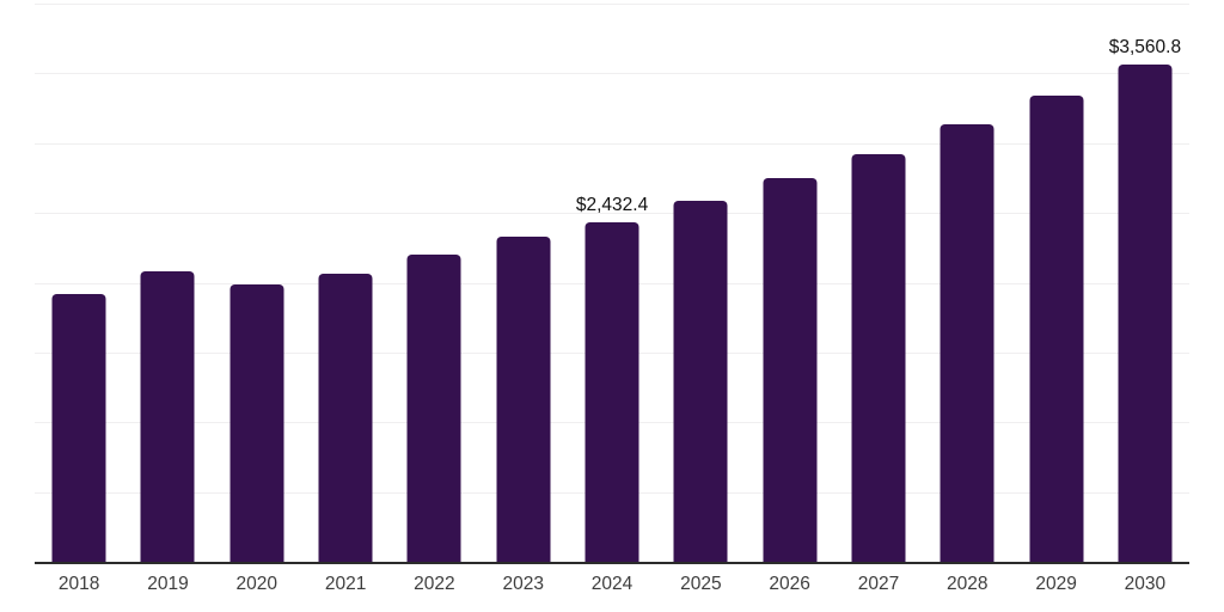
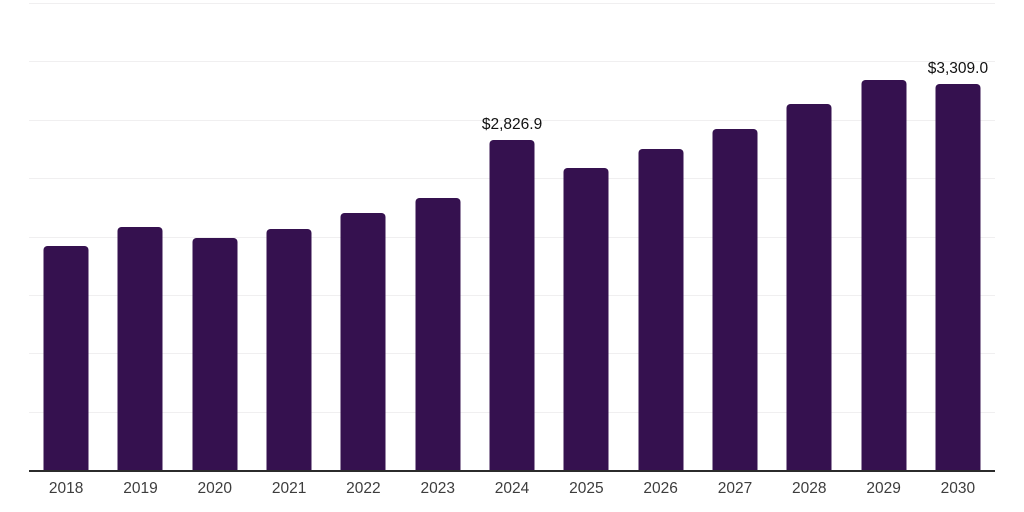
2024: $2,432.4 -> $2,826.9
2030: $3,560.8 -> $3,309.0
